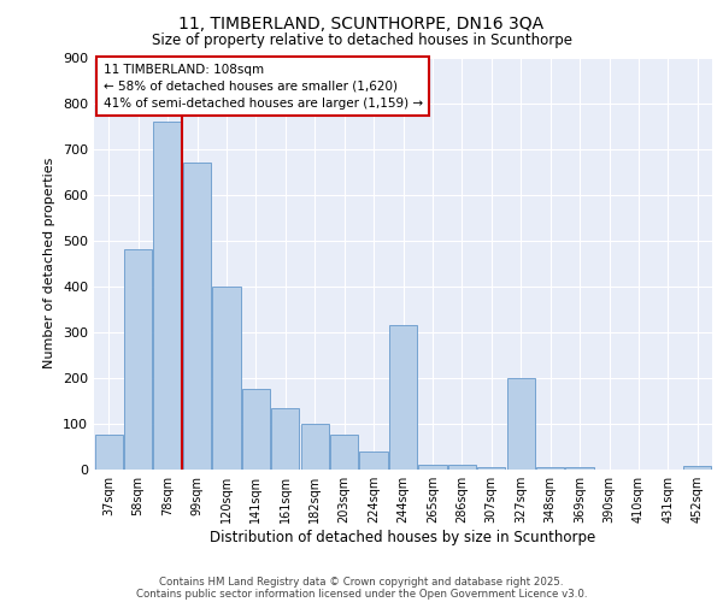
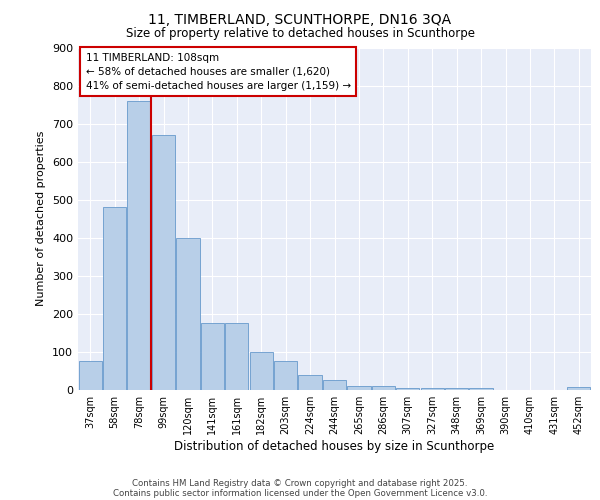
161sqm: 135 -> 175
244sqm: 315 -> 25
327sqm: 200 -> 5
